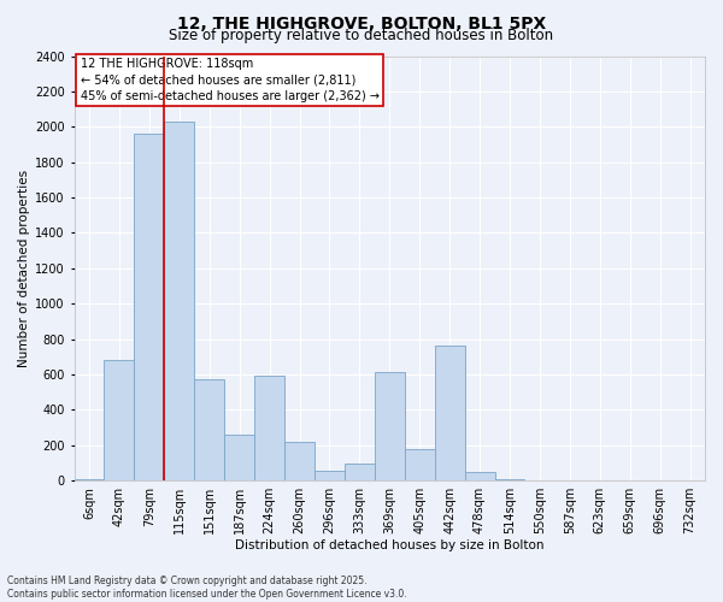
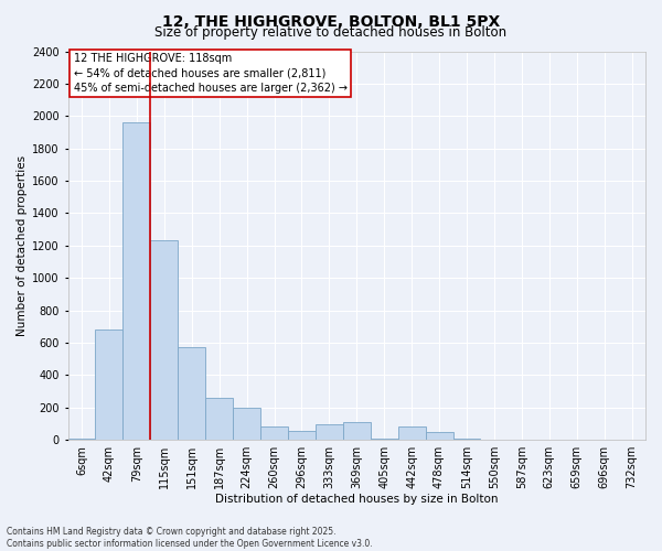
115sqm: 2030 -> 1230
224sqm: 590 -> 200
260sqm: 220 -> 80
369sqm: 610 -> 110
405sqm: 180 -> 10
442sqm: 760 -> 80
